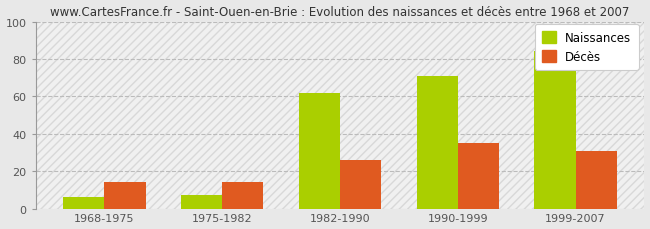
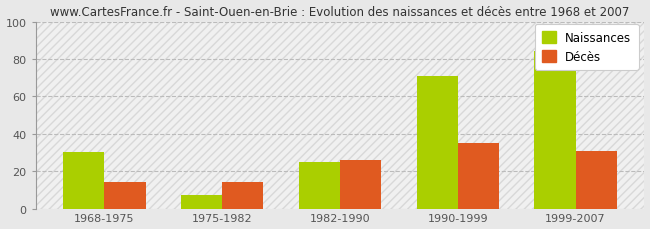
Naissances/1968-1975: 6 -> 30
Naissances/1982-1990: 62 -> 25
